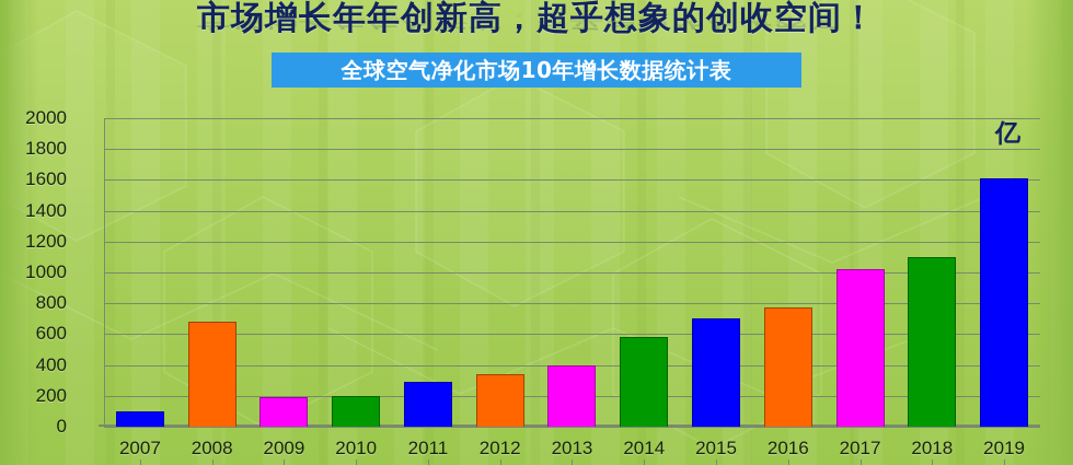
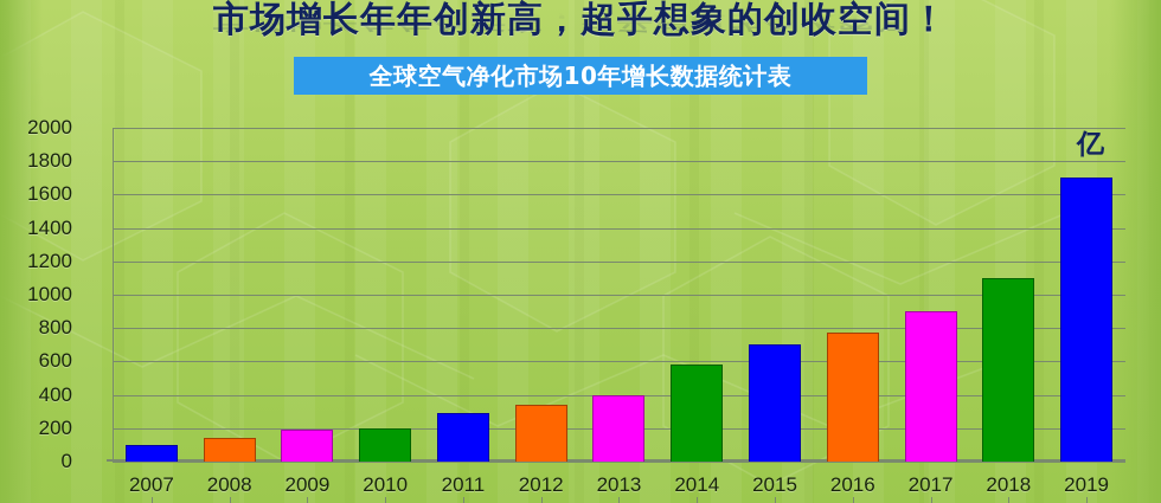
2008: 680 -> 140
2017: 1020 -> 900
2019: 1610 -> 1700
